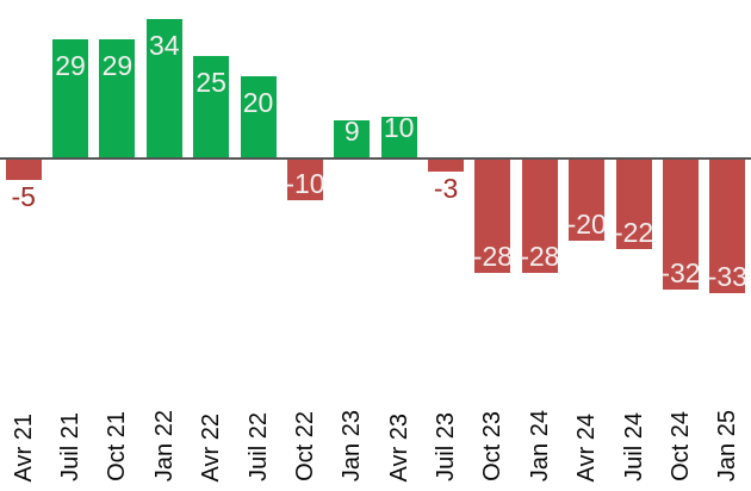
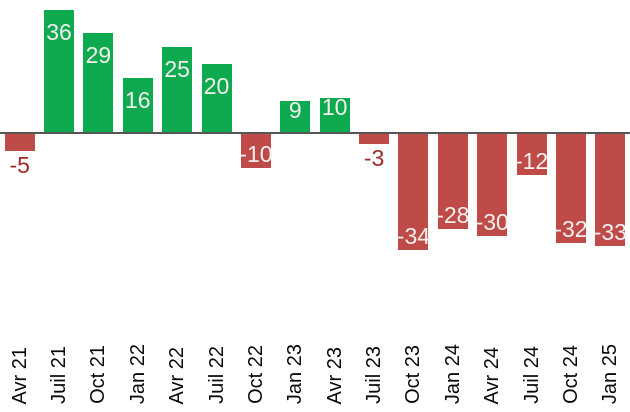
Juil 21: 29 -> 36
Jan 22: 34 -> 16
Oct 23: -28 -> -34
Avr 24: -20 -> -30
Juil 24: -22 -> -12
